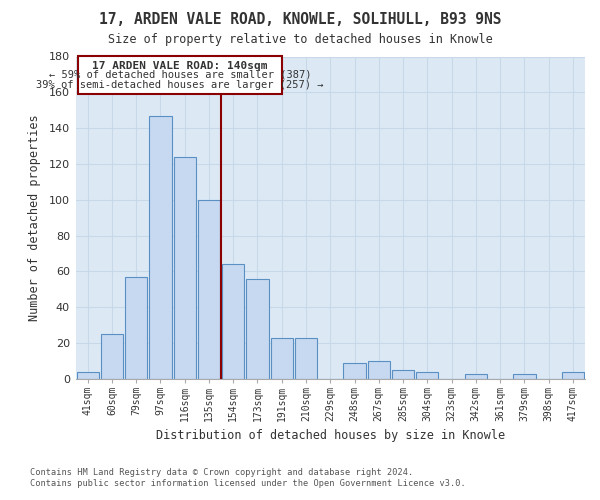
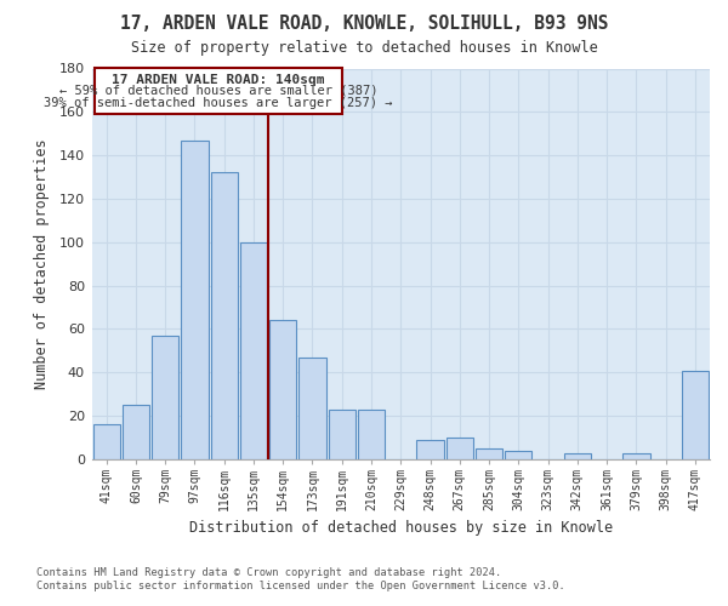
41sqm: 4 -> 16
116sqm: 124 -> 132
173sqm: 56 -> 47
417sqm: 4 -> 41
